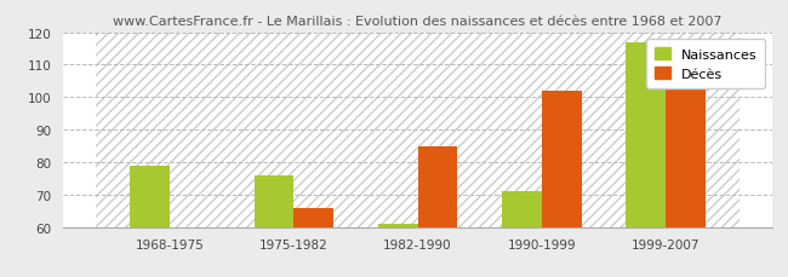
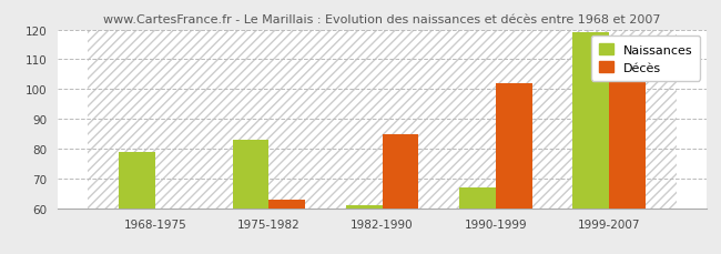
Naissances/1975-1982: 76 -> 83
Décès/1975-1982: 66 -> 63
Naissances/1990-1999: 71 -> 67
Naissances/1999-2007: 117 -> 119
